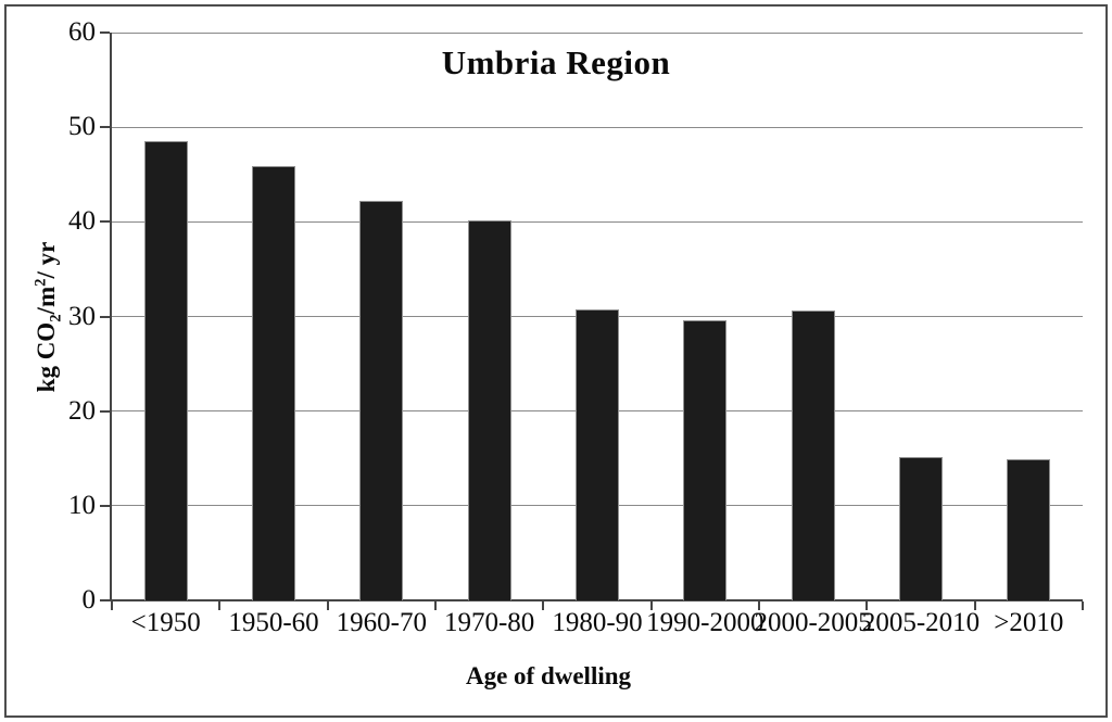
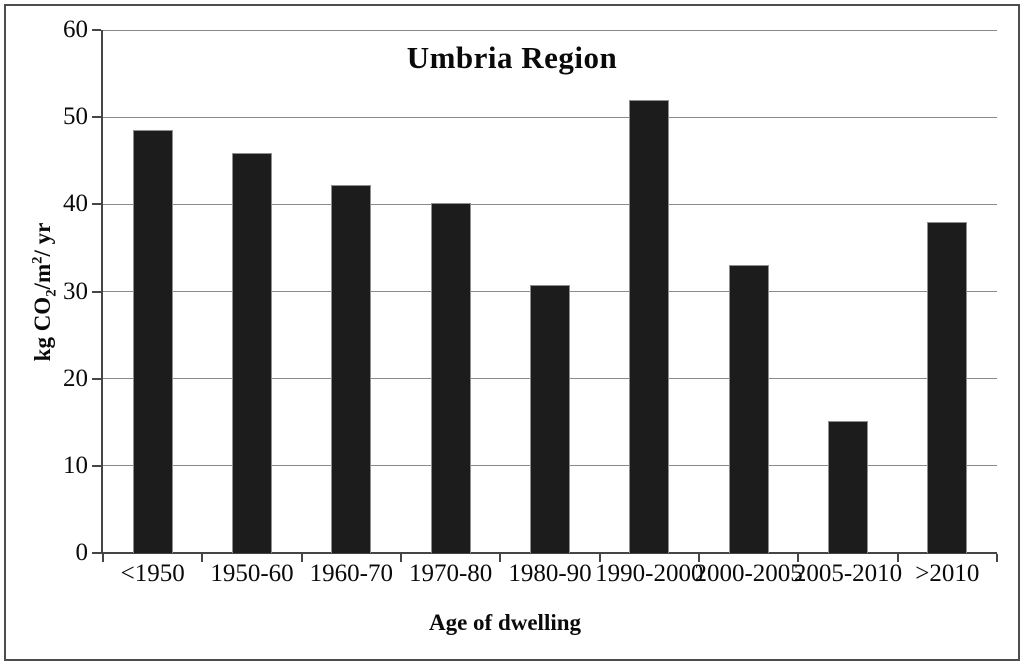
1990-2000: 30 -> 52
2000-2005: 31 -> 33
>2010: 15 -> 38
